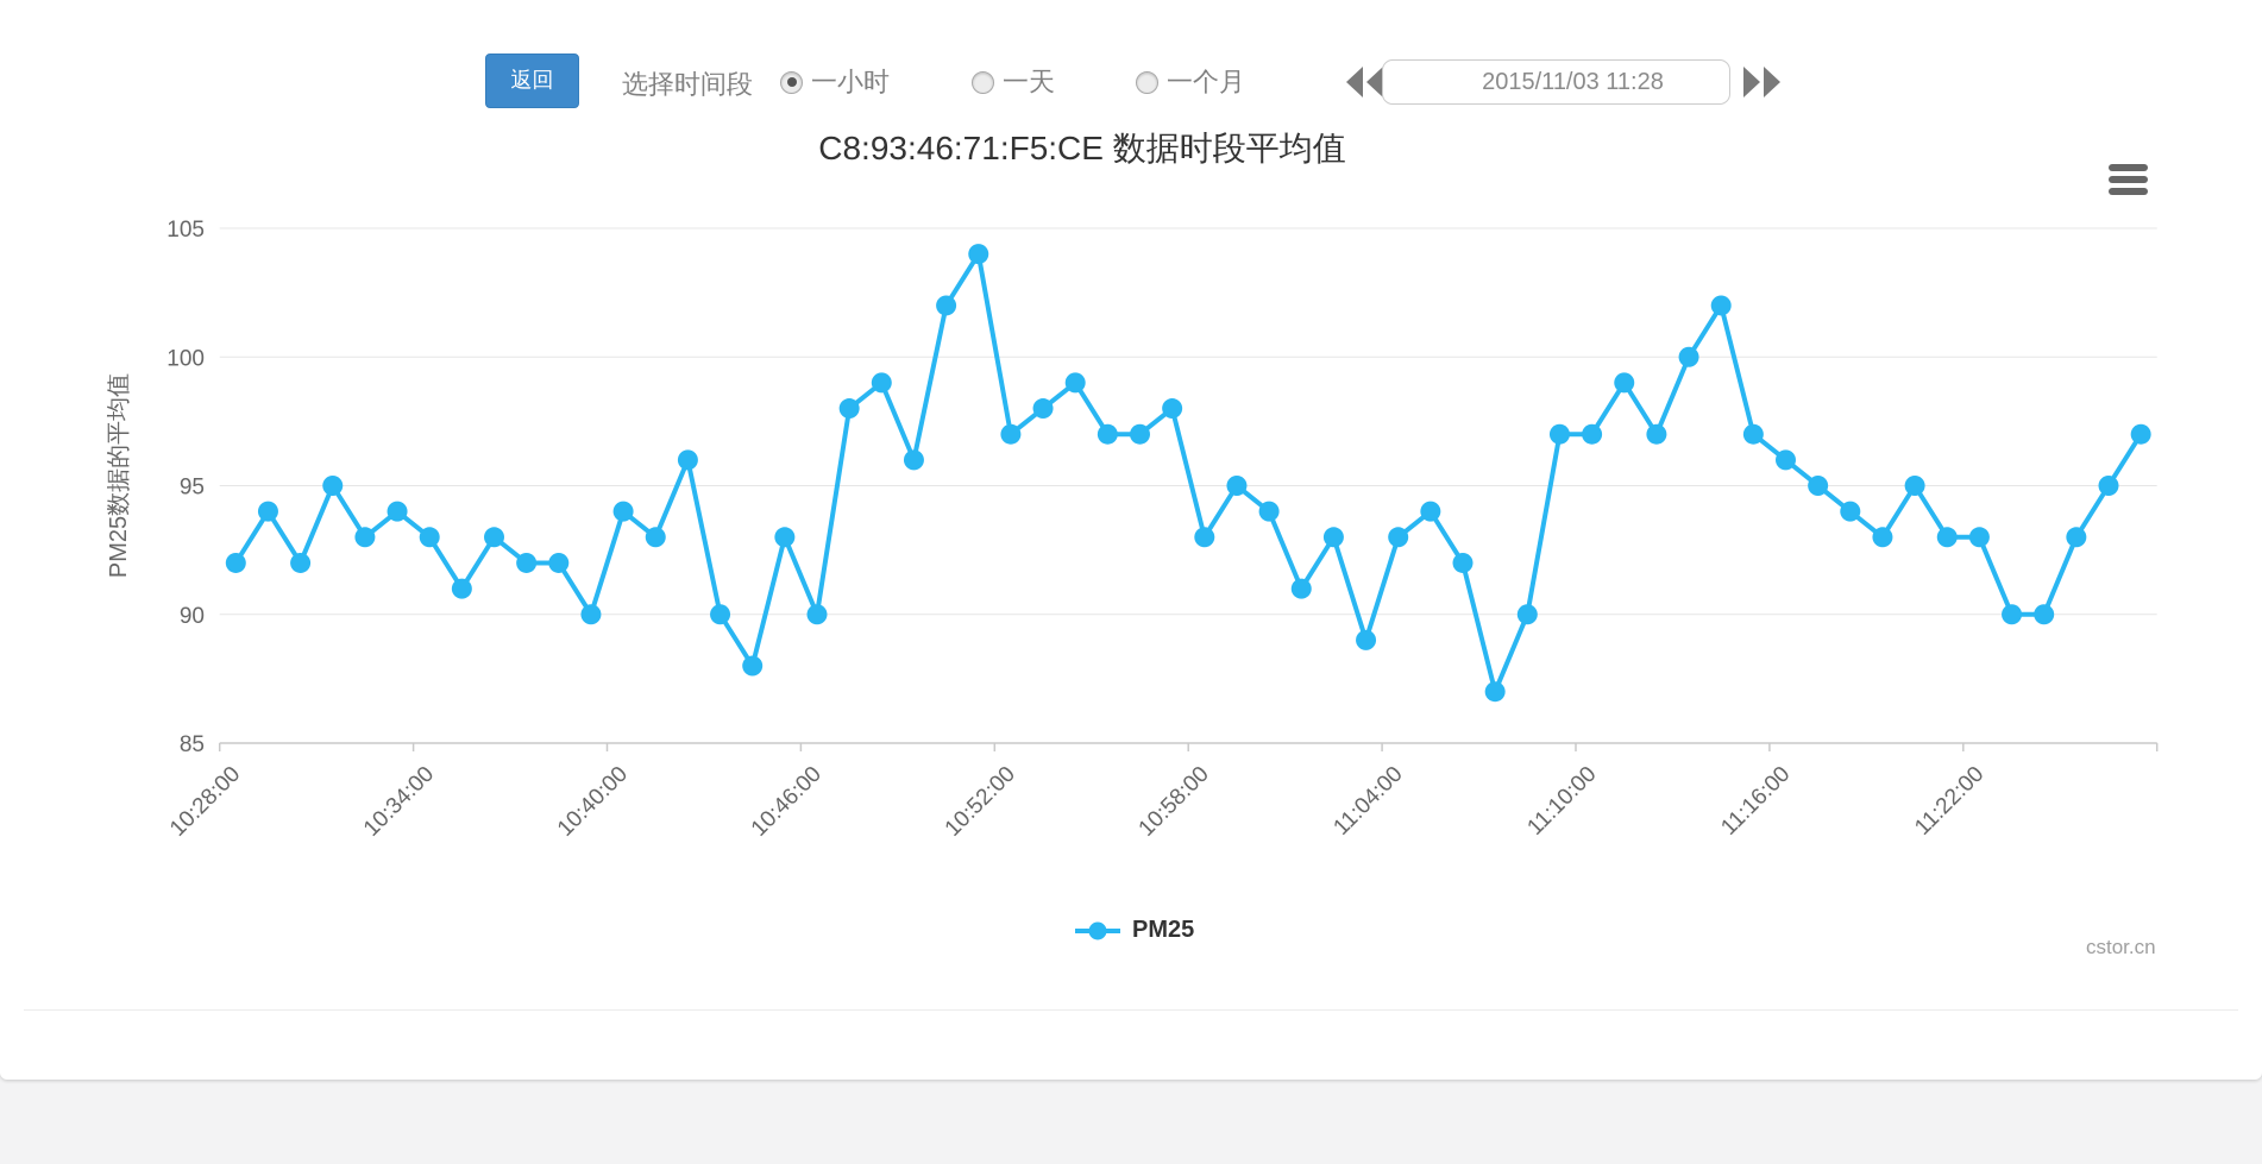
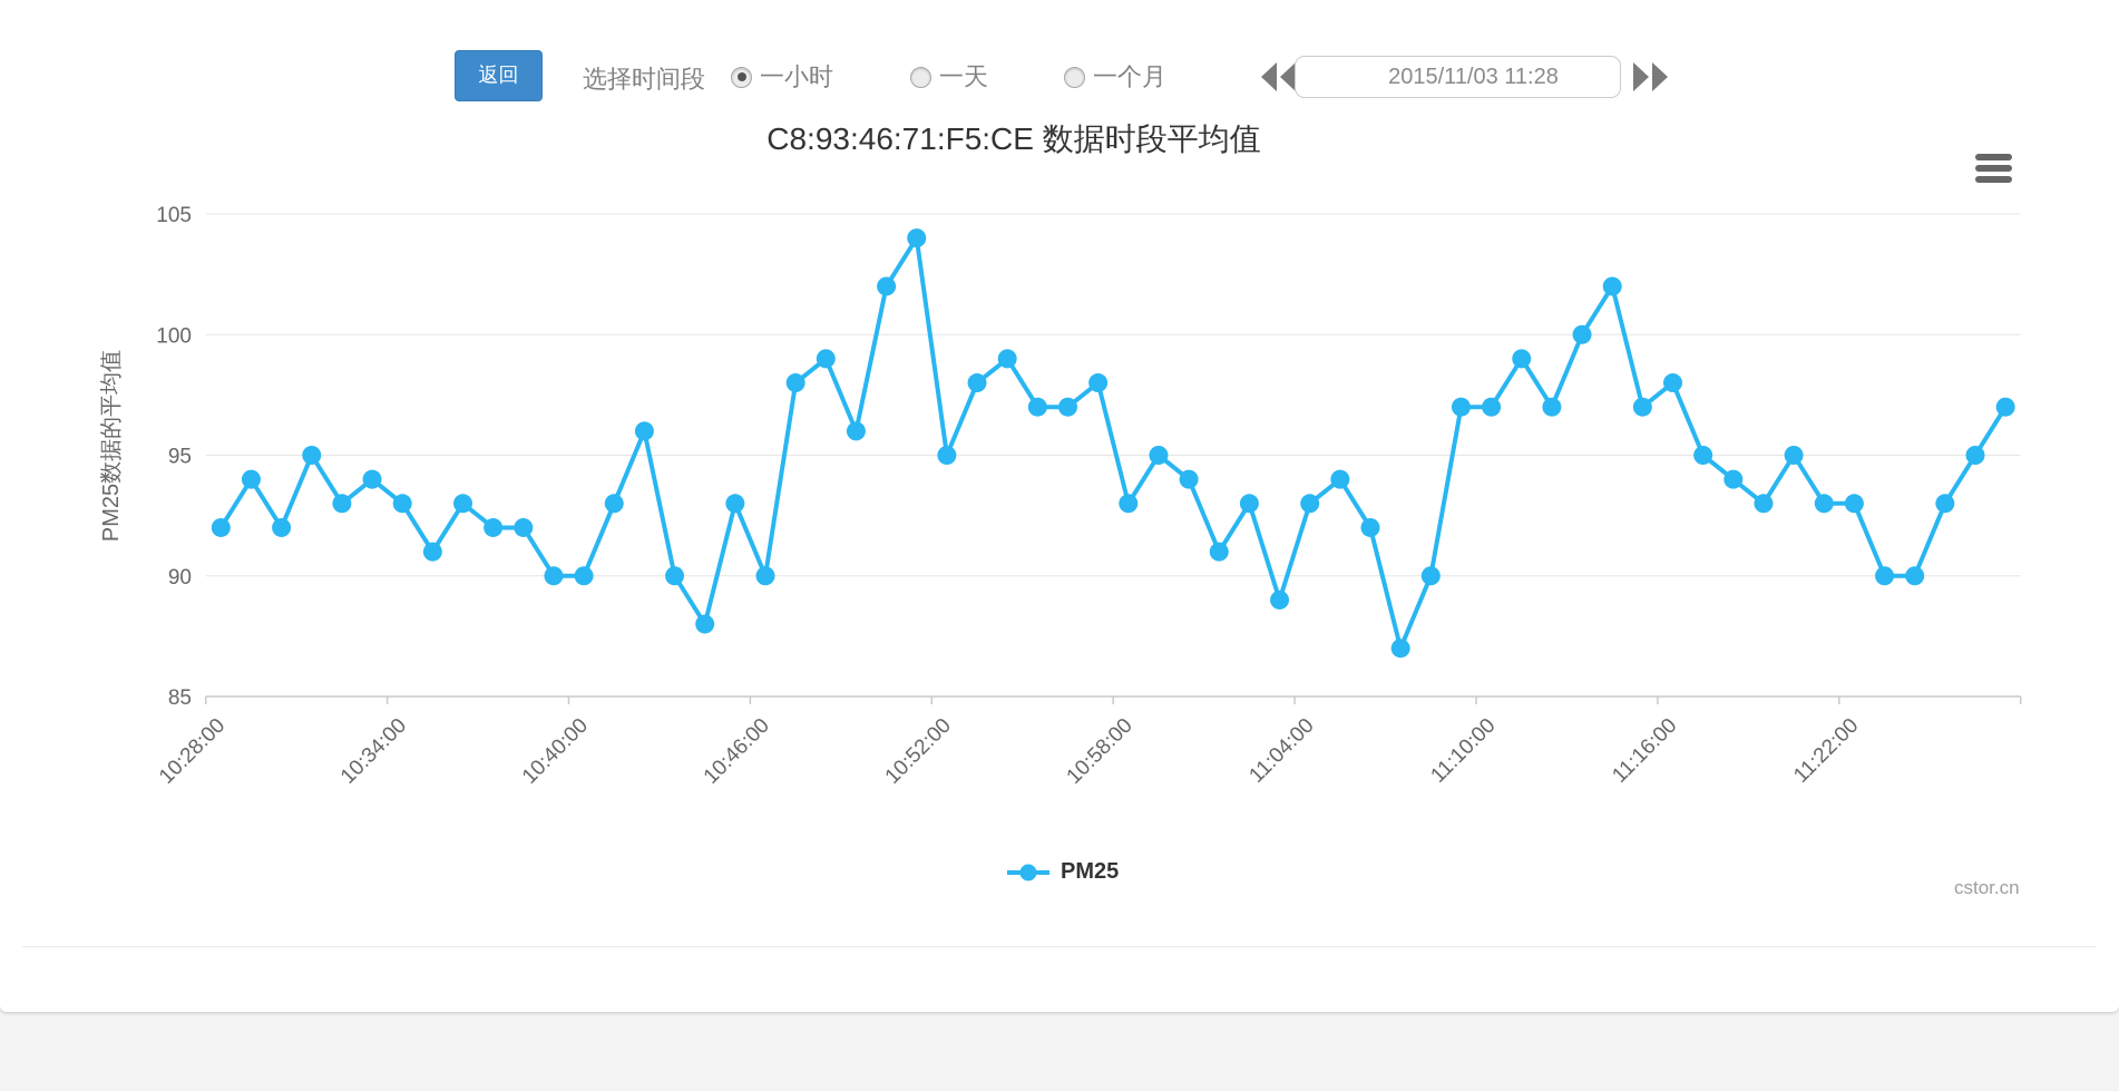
10:40:00: 94 -> 90
10:52:00: 97 -> 95
11:16:00: 96 -> 98
